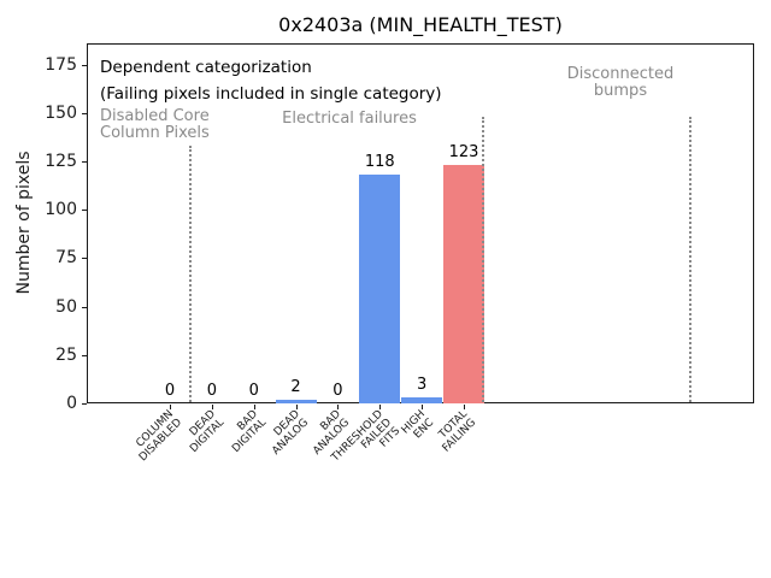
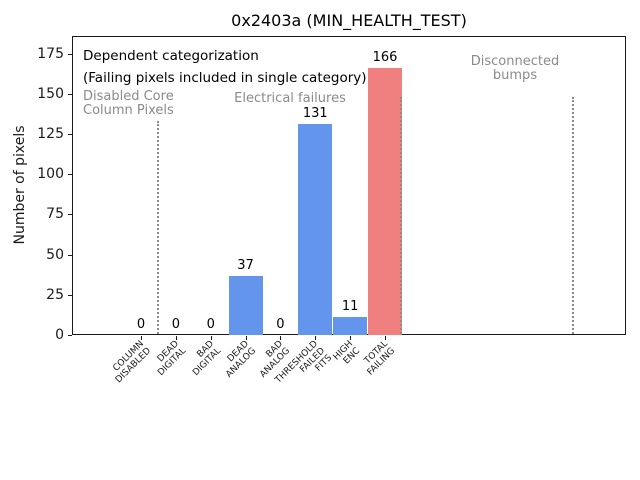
DEAD ANALOG: 2 -> 37
THRESHOLD FAILED FITS: 118 -> 131
HIGH ENC: 3 -> 11
TOTAL FAILING: 123 -> 166
